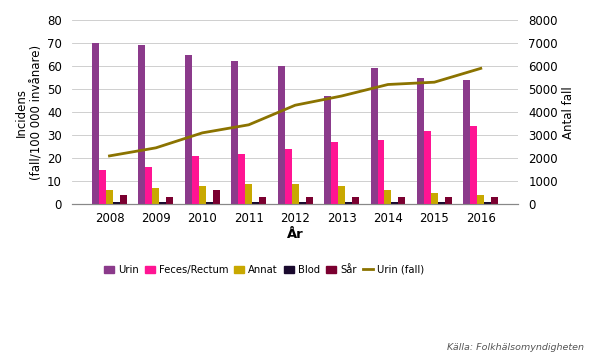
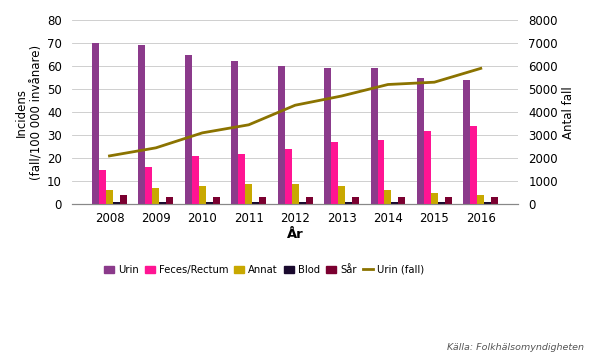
Sår/2010: 6 -> 3
Urin/2013: 47 -> 59
